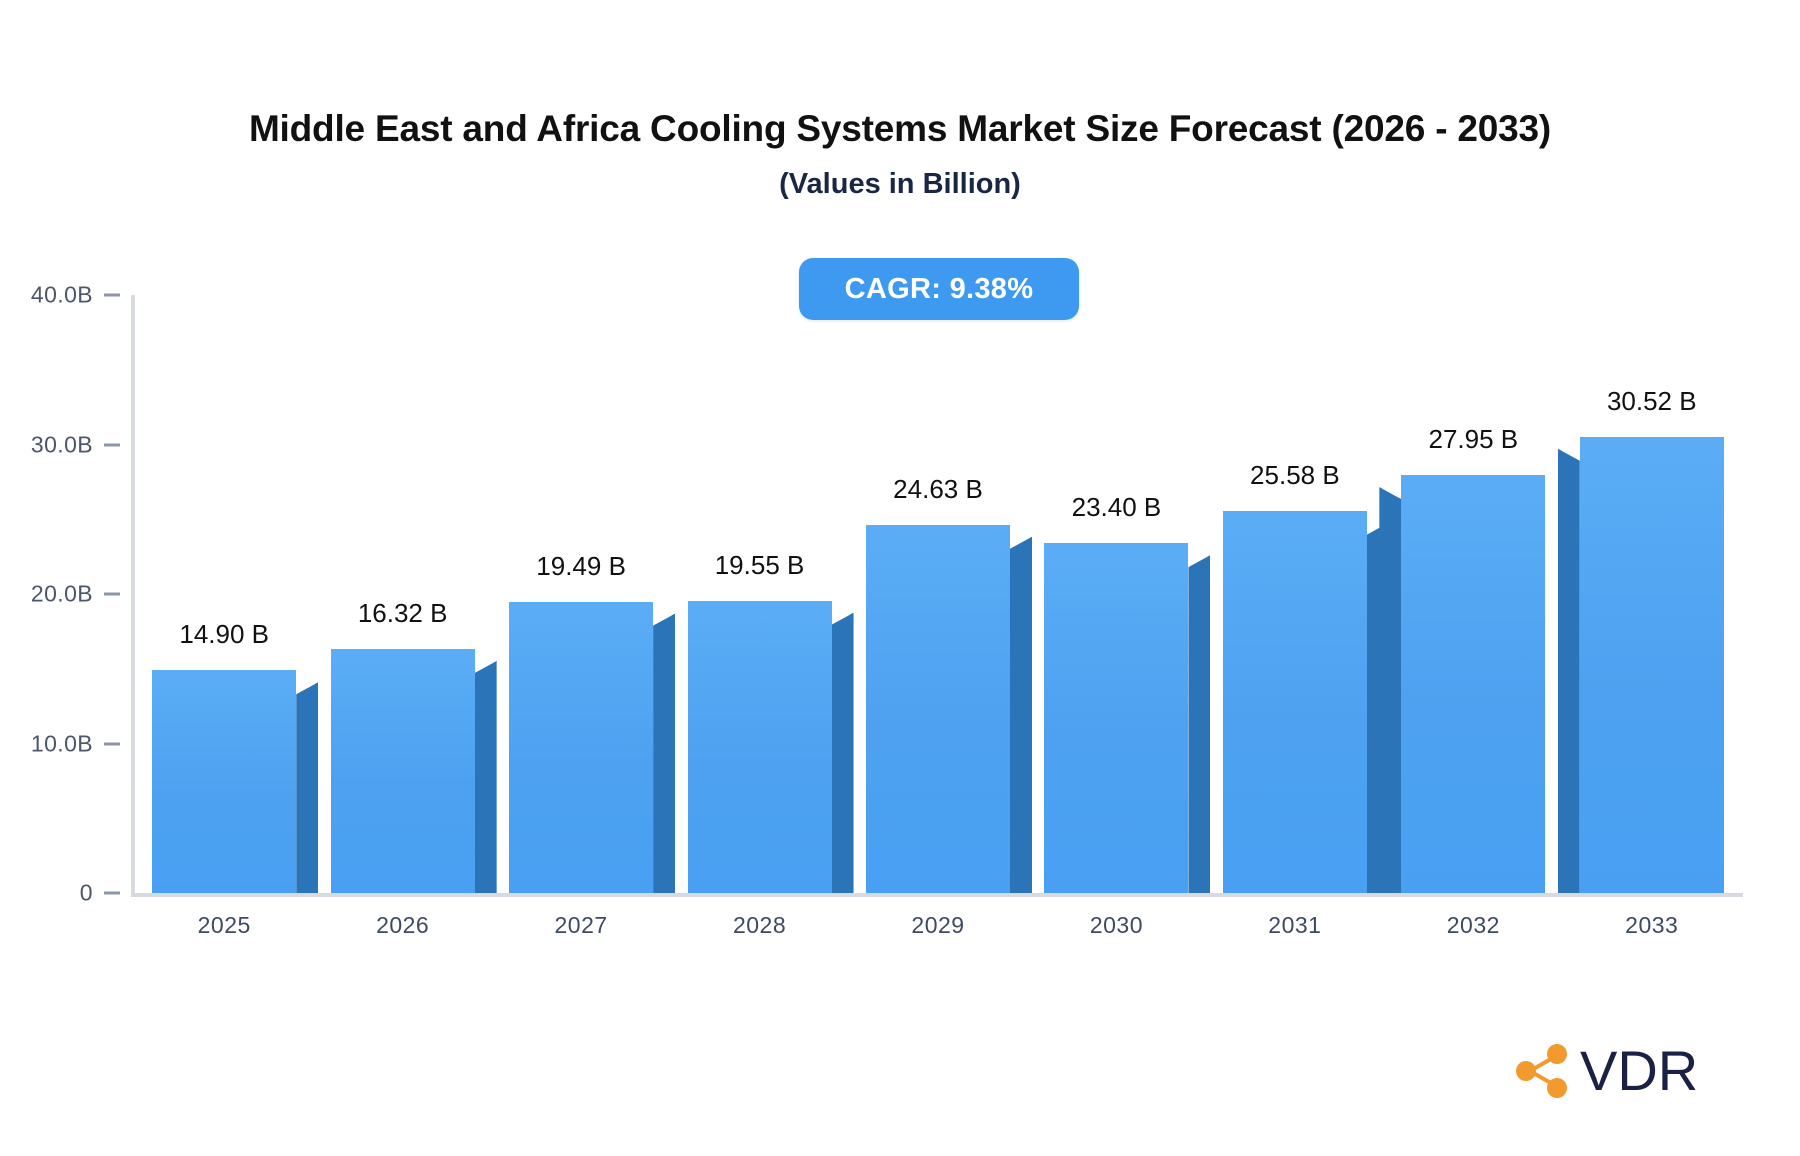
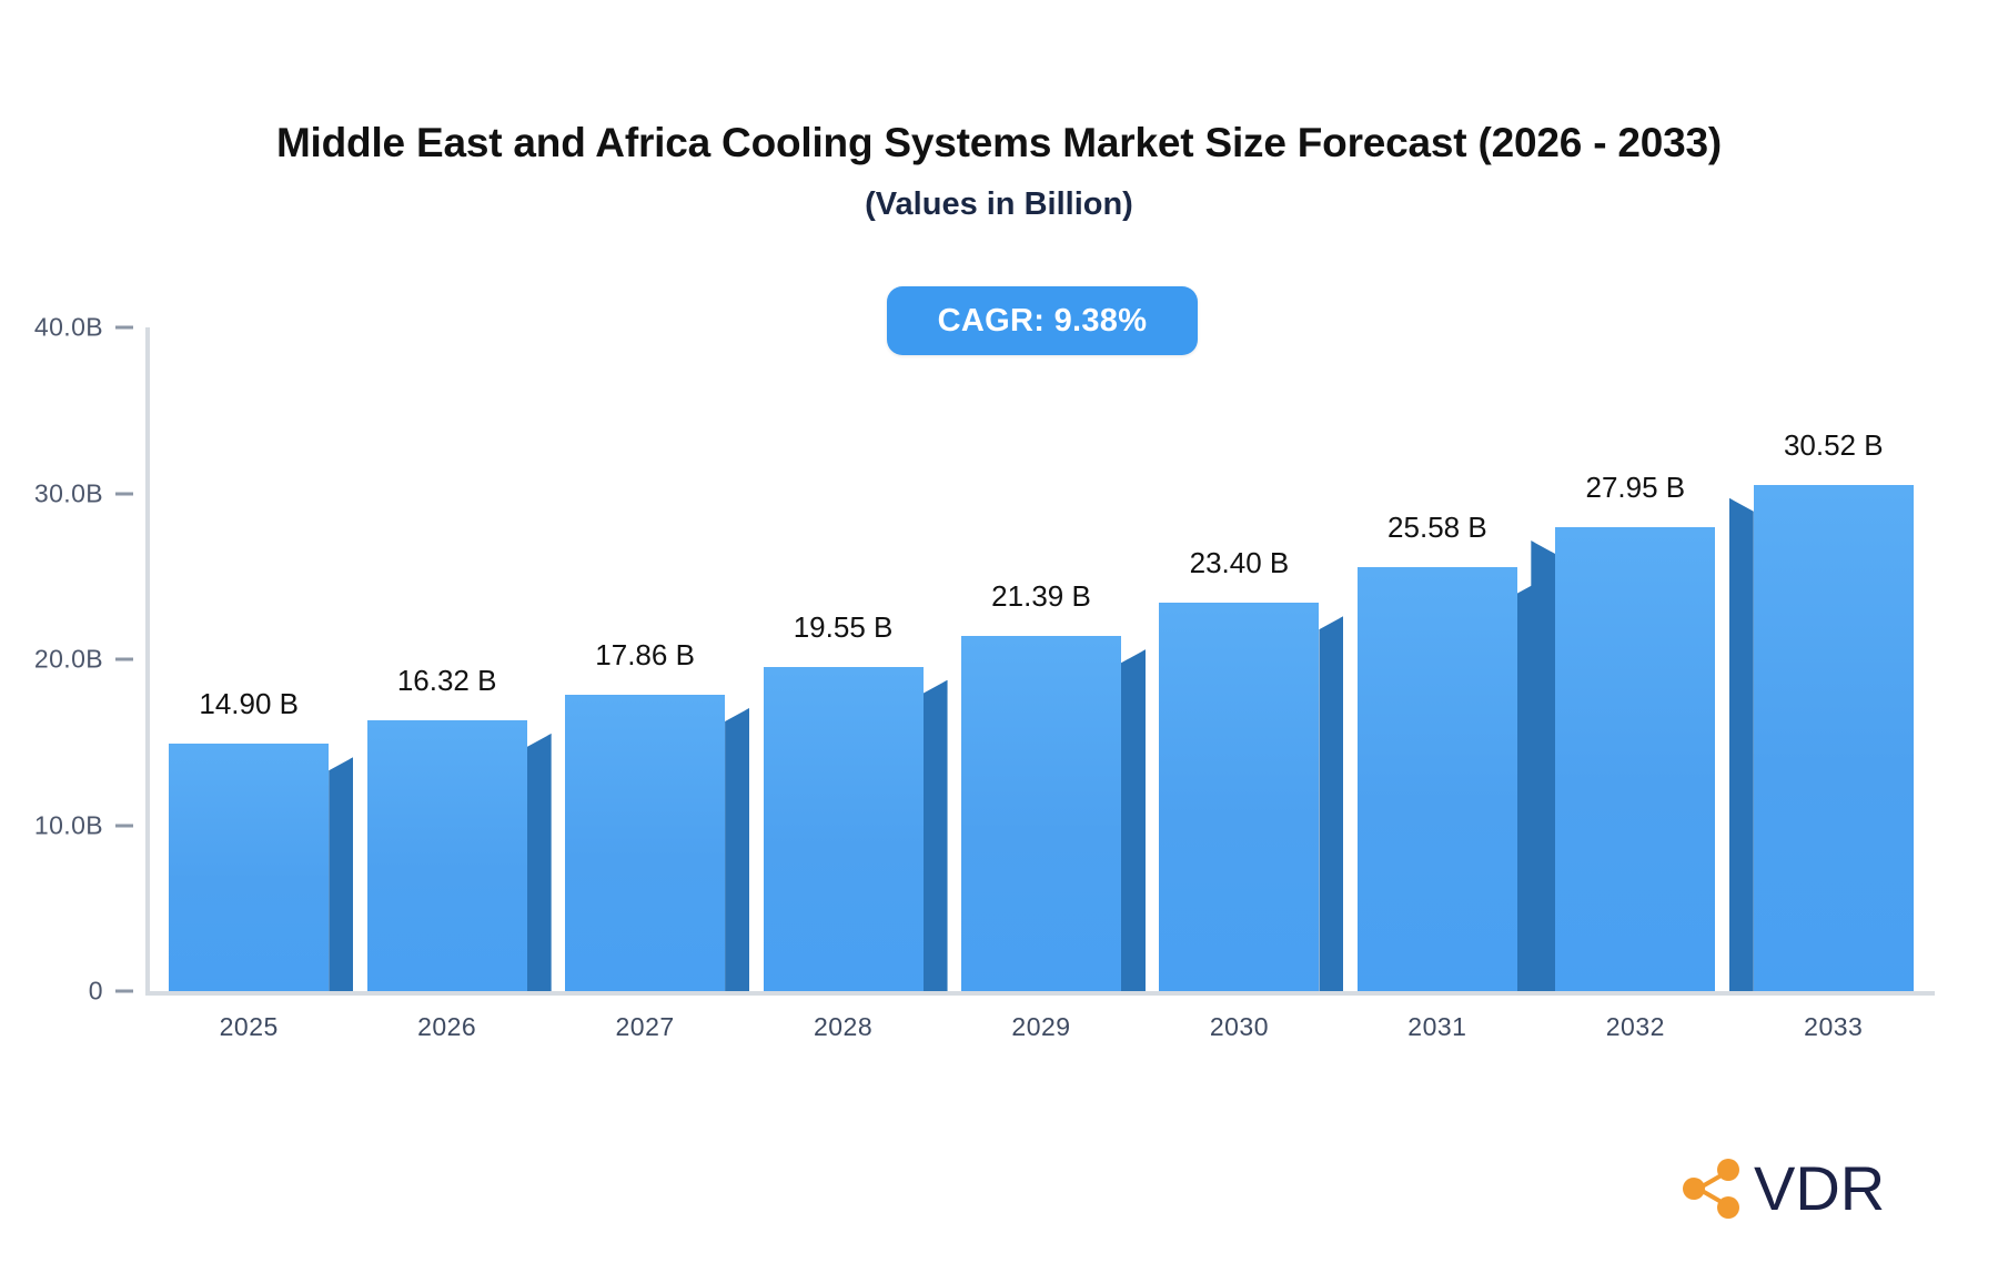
2027: 19.49 -> 17.86
2029: 24.63 -> 21.39
